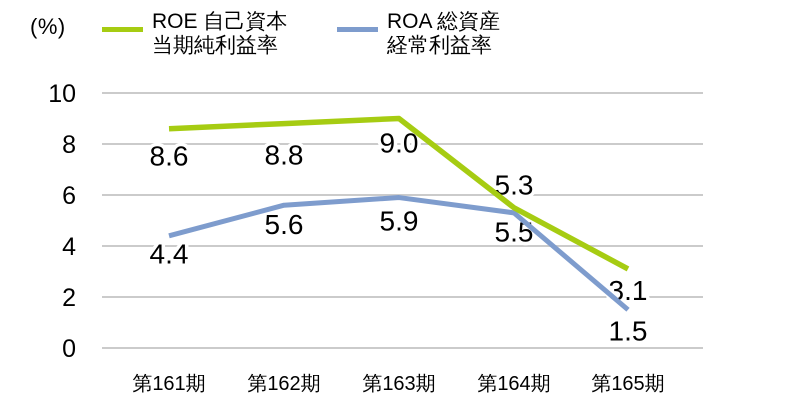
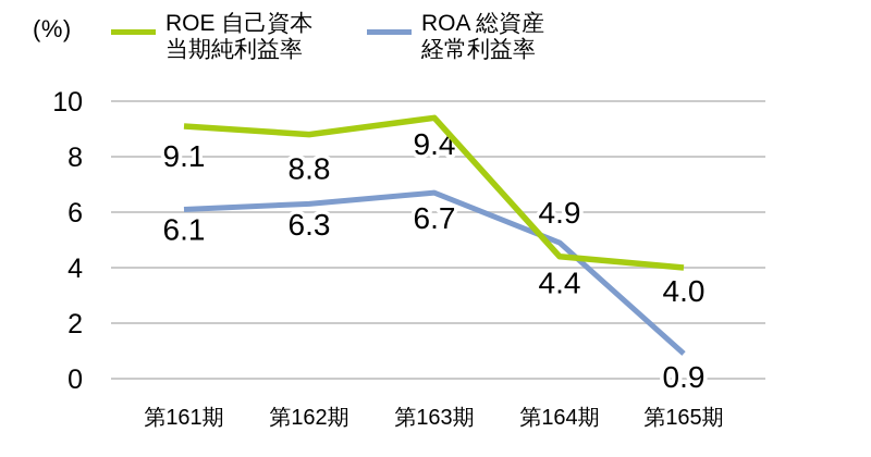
ROE 自己資本当期純利益率/第161期: 8.6 -> 9.1
ROA 総資産経常利益率/第161期: 4.4 -> 6.1
ROA 総資産経常利益率/第162期: 5.6 -> 6.3
ROE 自己資本当期純利益率/第163期: 9.0 -> 9.4
ROA 総資産経常利益率/第163期: 5.9 -> 6.7
ROE 自己資本当期純利益率/第164期: 5.5 -> 4.4
ROA 総資産経常利益率/第164期: 5.3 -> 4.9
ROE 自己資本当期純利益率/第165期: 3.1 -> 4.0
ROA 総資産経常利益率/第165期: 1.5 -> 0.9
